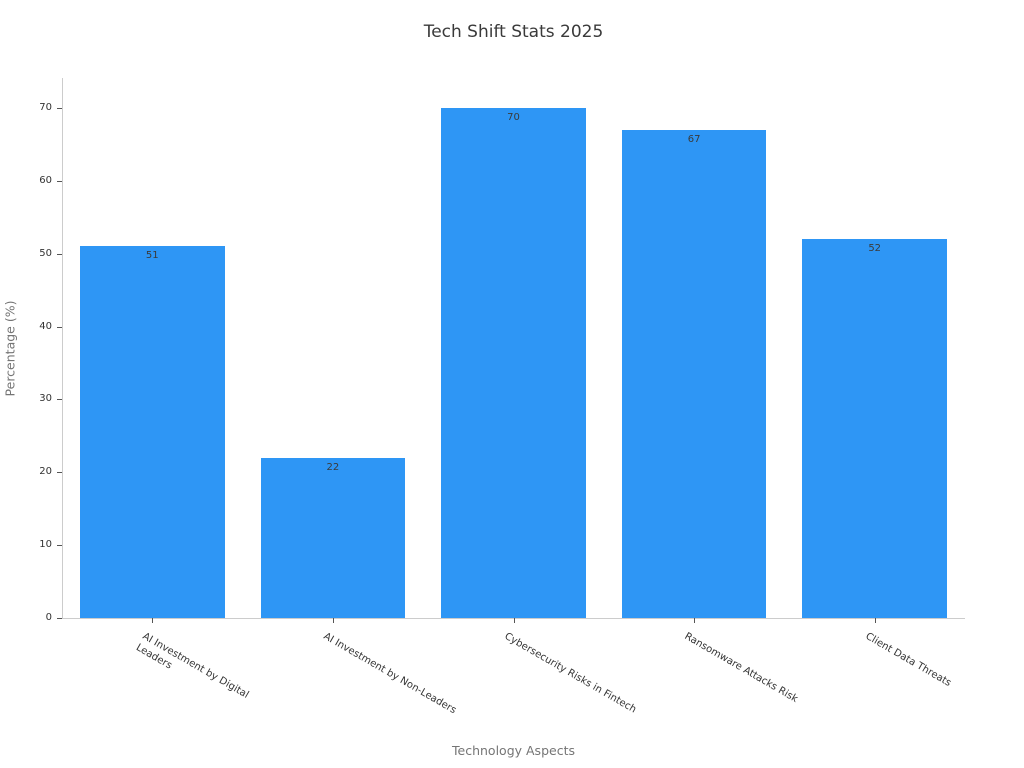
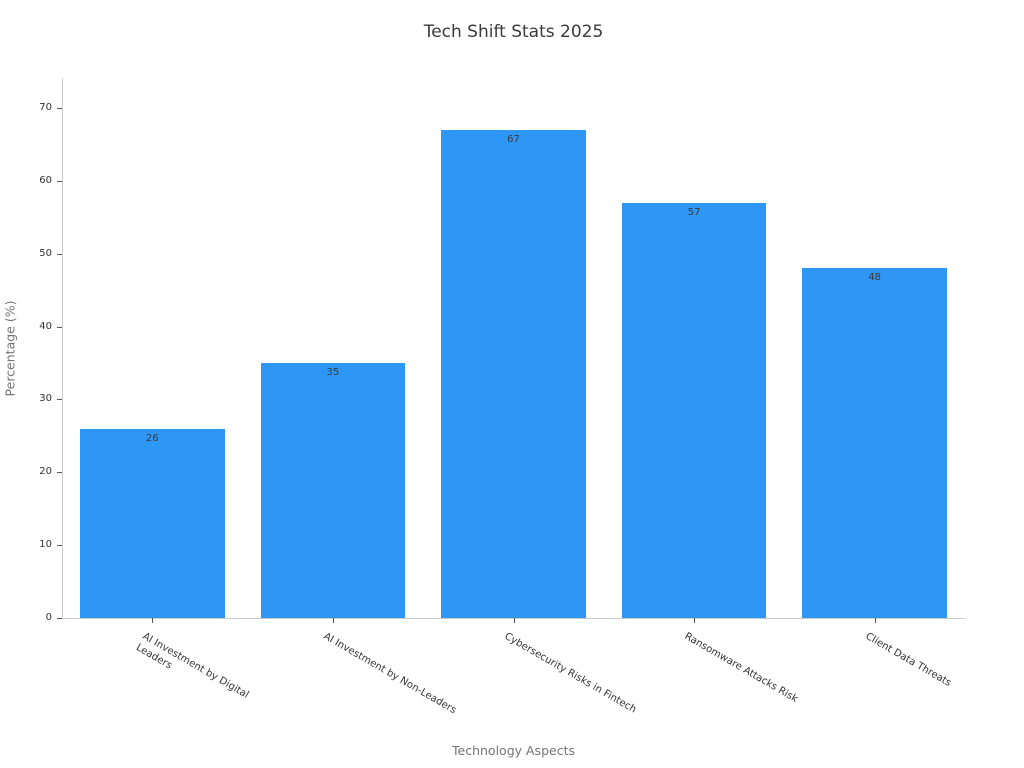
AI Investment by Digital Leaders: 51 -> 26
AI Investment by Non-Leaders: 22 -> 35
Cybersecurity Risks in Fintech: 70 -> 67
Ransomware Attacks Risk: 67 -> 57
Client Data Threats: 52 -> 48
